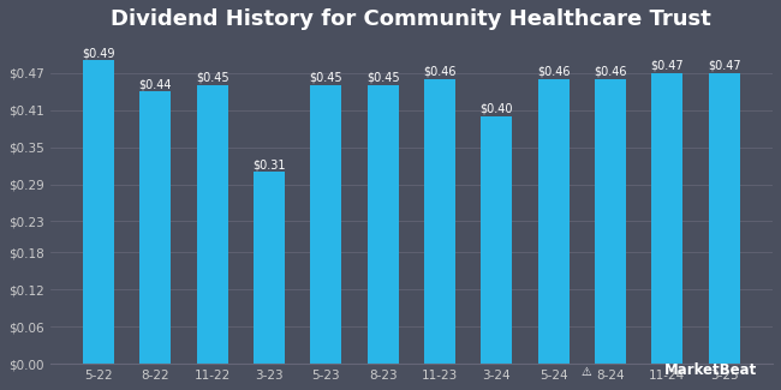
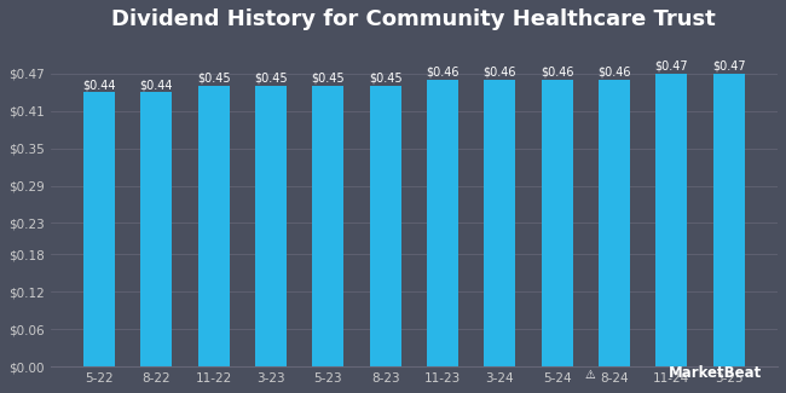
5-22: $0.49 -> $0.44
3-23: $0.31 -> $0.45
3-24: $0.40 -> $0.46
